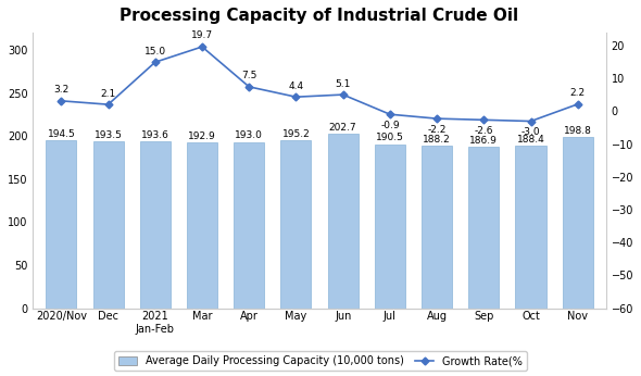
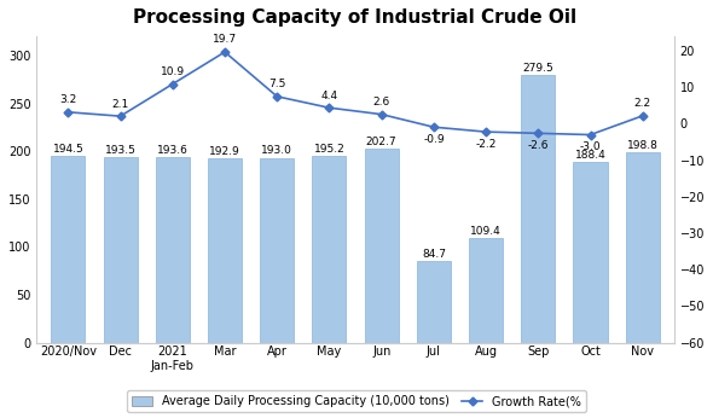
Growth Rate(%/2021 Jan-Feb: 15.0 -> 10.9
Growth Rate(%/Jun: 5.1 -> 2.6
Average Daily Processing Capacity (10,000 tons)/Jul: 190.5 -> 84.7
Average Daily Processing Capacity (10,000 tons)/Aug: 188.2 -> 109.4
Average Daily Processing Capacity (10,000 tons)/Sep: 186.9 -> 279.5
